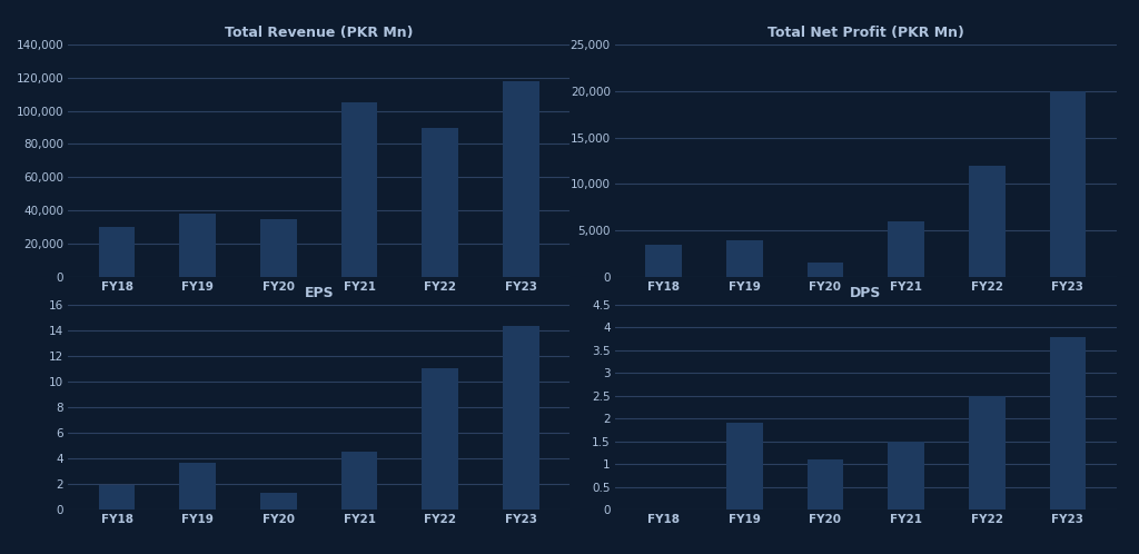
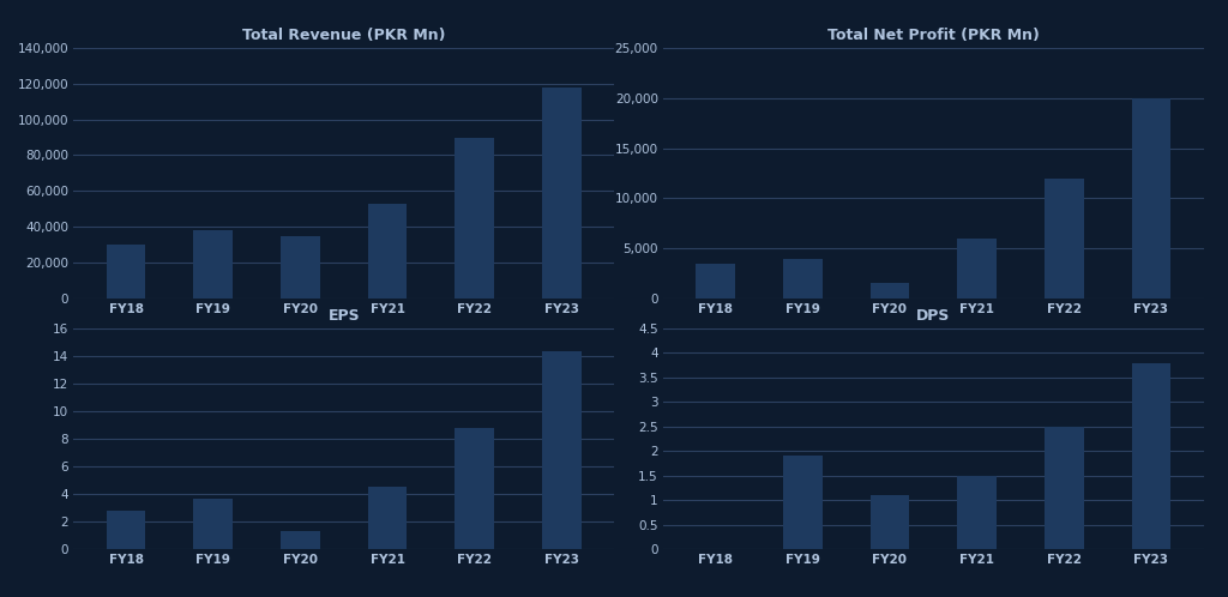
Total Revenue (PKR Mn)/FY21: 105,000 -> 53,000
EPS/FY18: 1.9 -> 2.8
EPS/FY22: 11.0 -> 8.8
